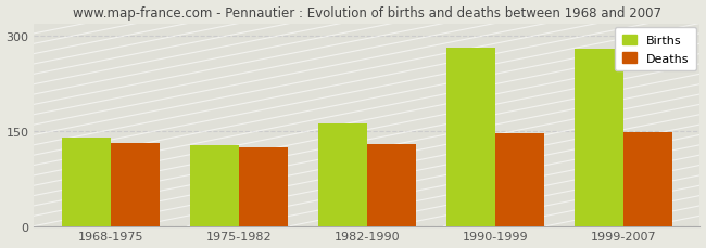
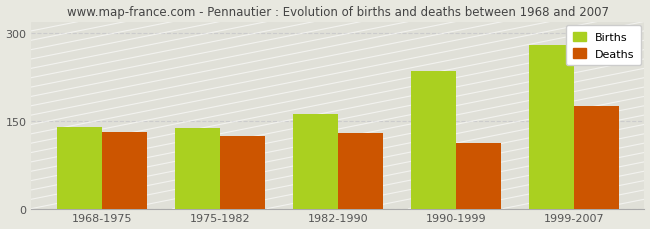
Births/1975-1982: 128 -> 138
Births/1990-1999: 282 -> 236
Deaths/1990-1999: 146 -> 112
Deaths/1999-2007: 148 -> 176
